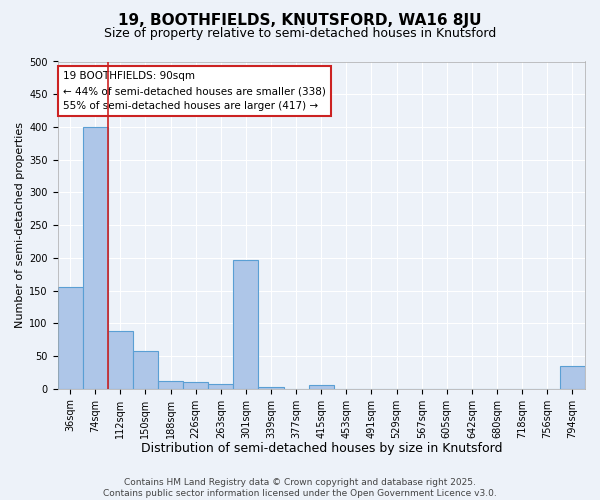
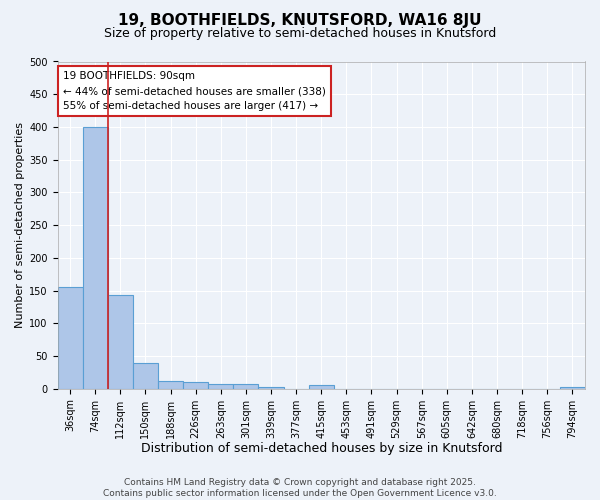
112sqm: 88 -> 143
150sqm: 58 -> 40
301sqm: 196 -> 7
794sqm: 34 -> 3
